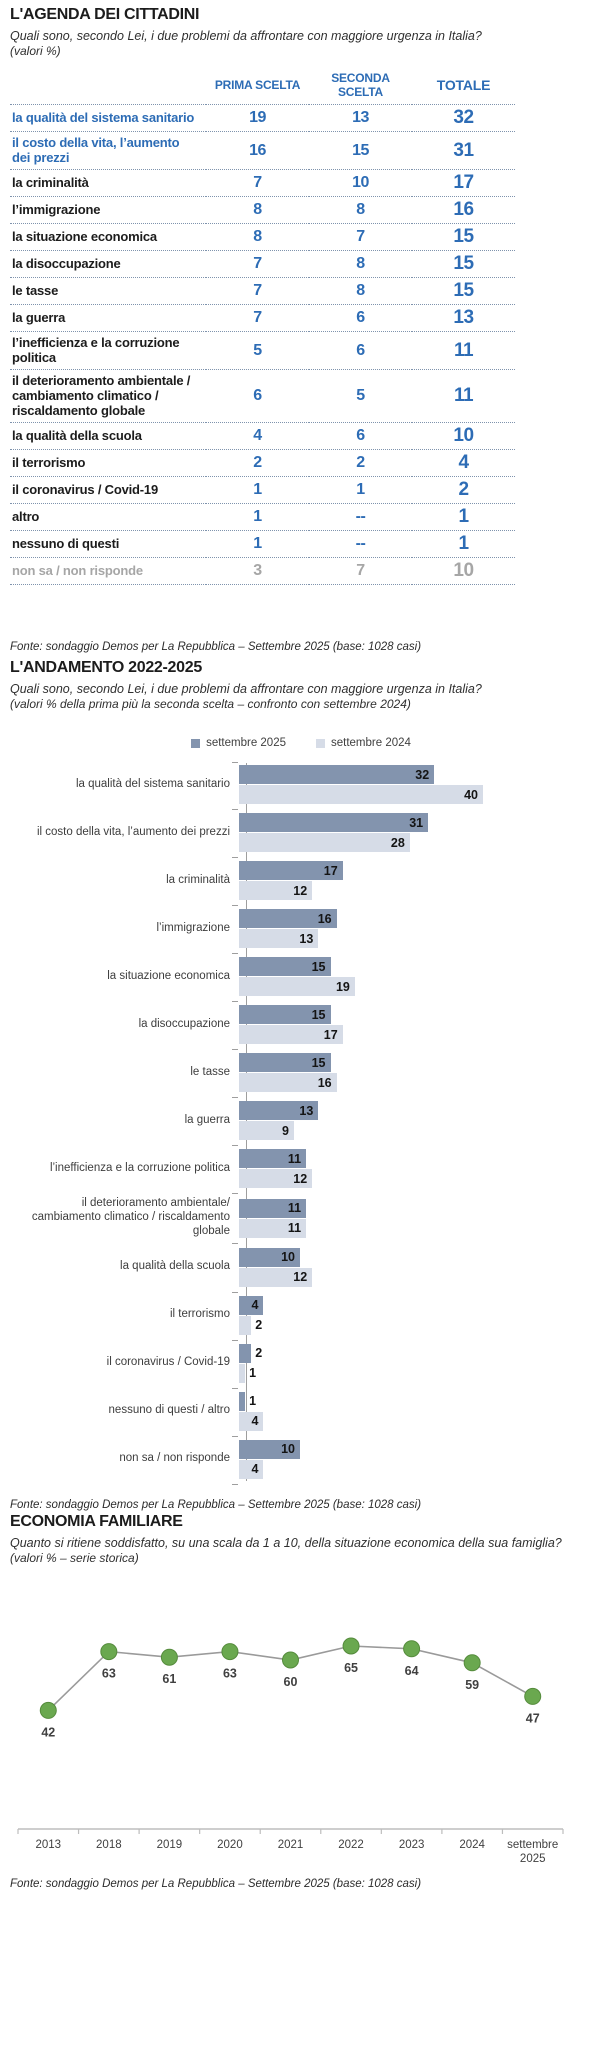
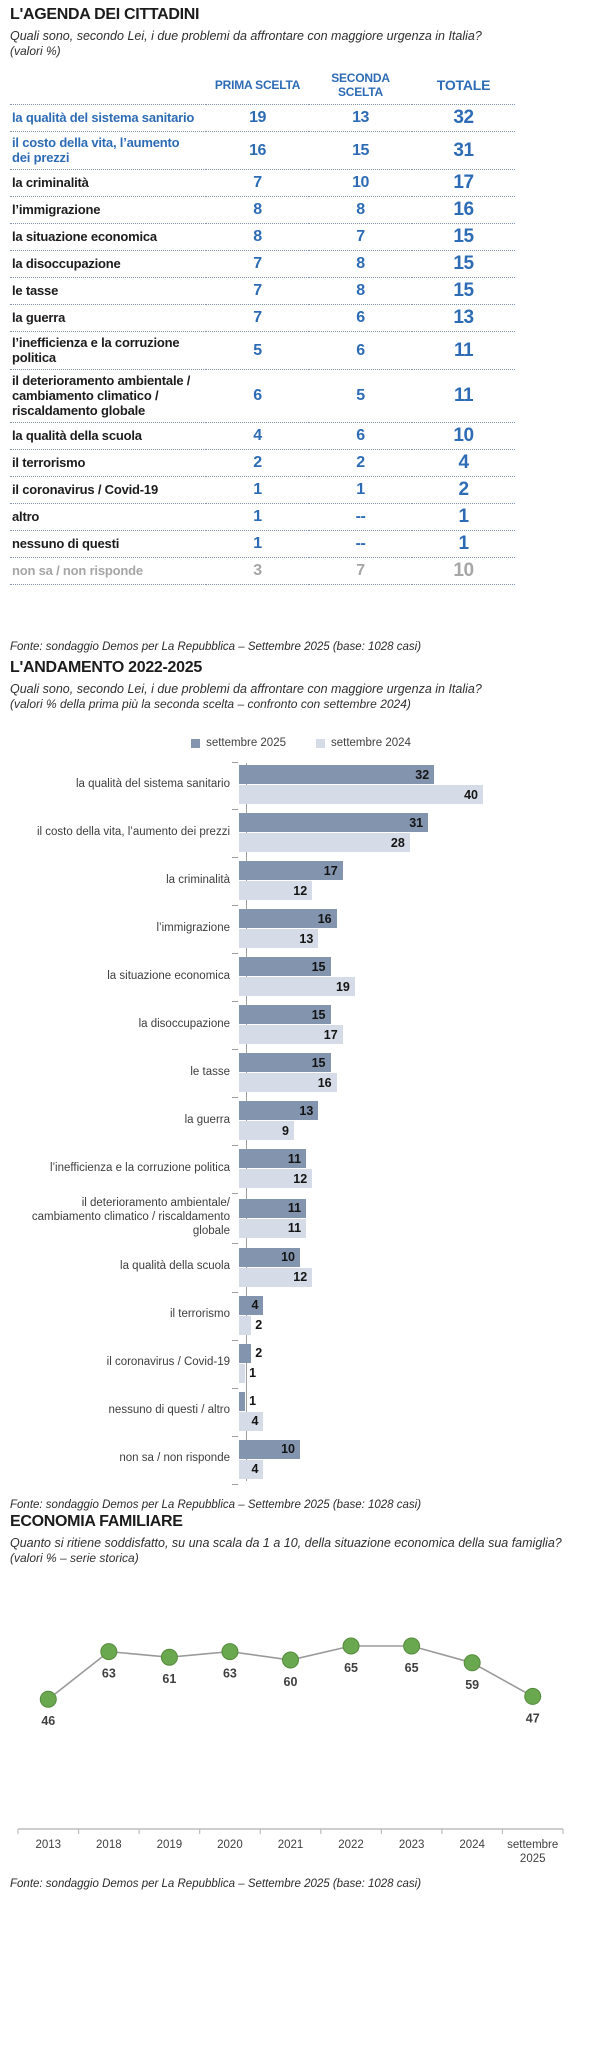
ECONOMIA FAMILIARE/2013: 42 -> 46
ECONOMIA FAMILIARE/2023: 64 -> 65
